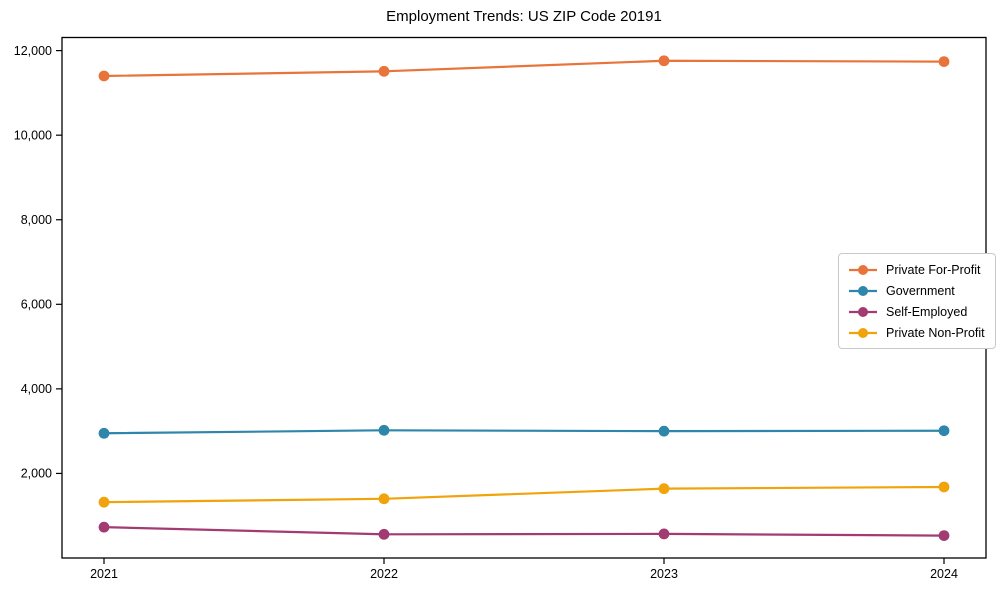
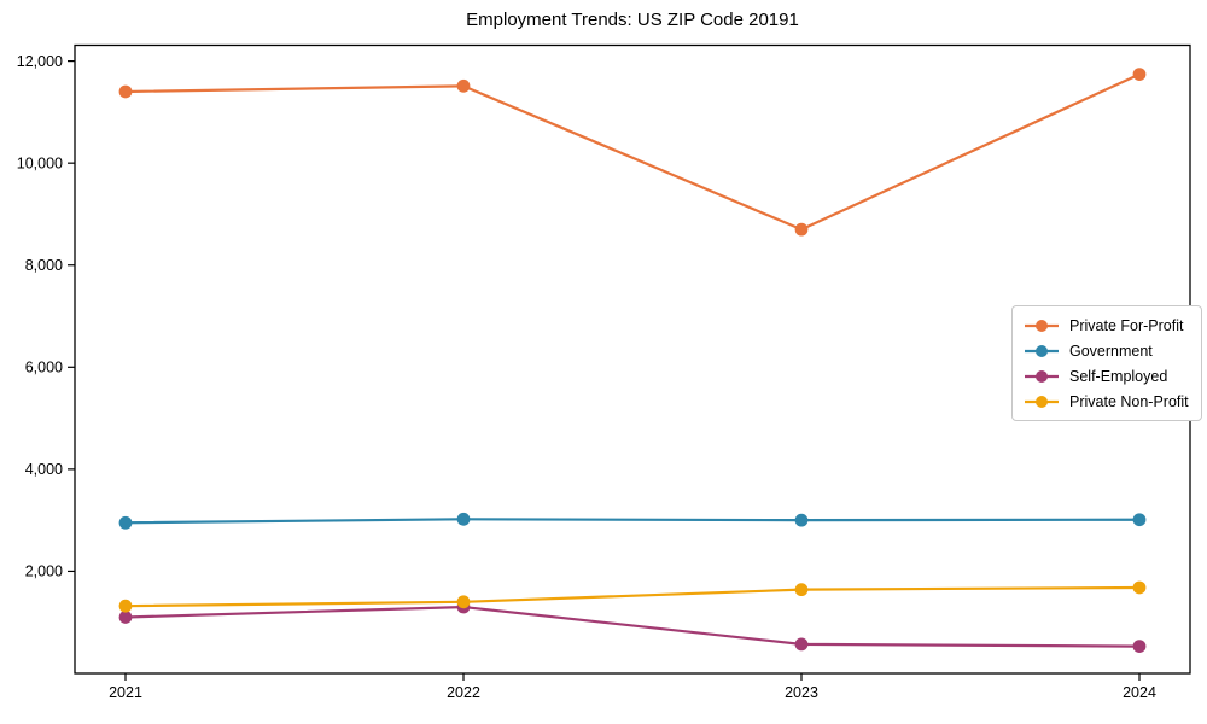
Self-Employed/2021: 700 -> 1100
Self-Employed/2022: 600 -> 1300
Private For-Profit/2023: 11800 -> 8700
